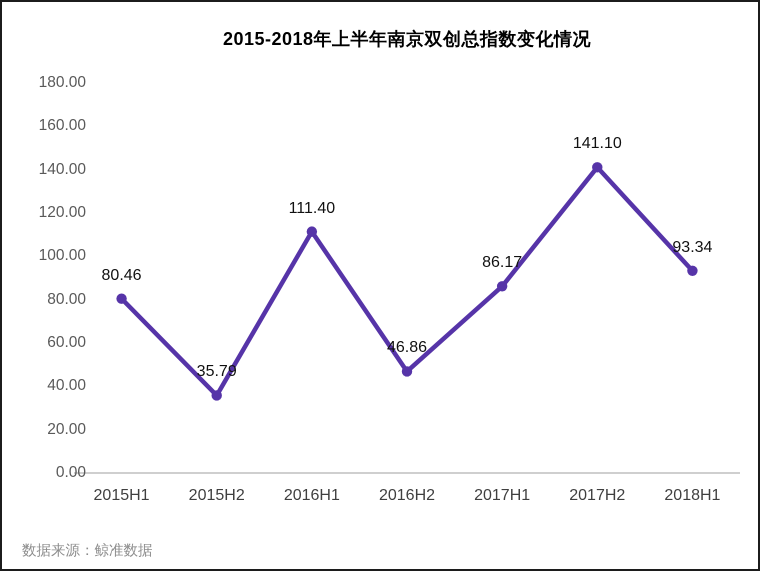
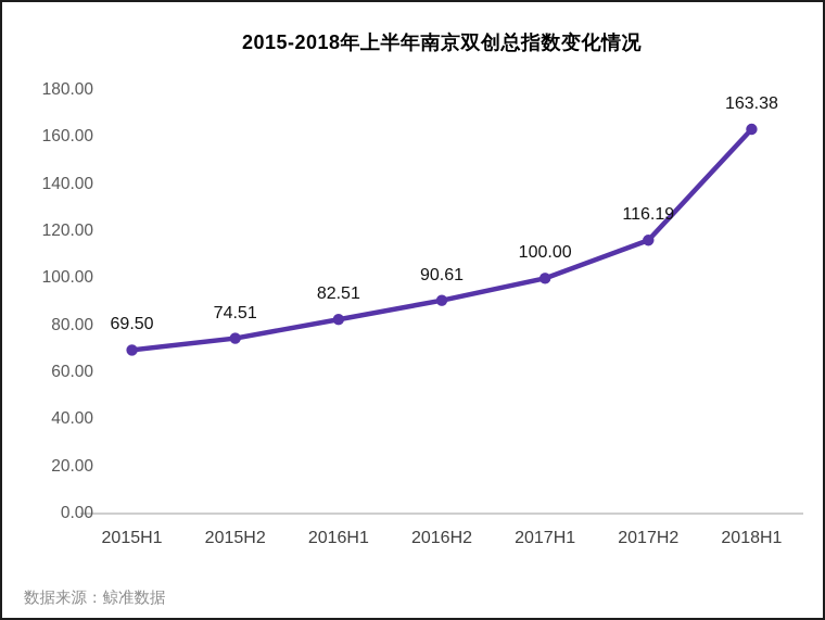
2015H1: 80.46 -> 69.50
2015H2: 35.79 -> 74.51
2016H1: 111.40 -> 82.51
2016H2: 46.86 -> 90.61
2017H1: 86.17 -> 100.00
2017H2: 141.10 -> 116.19
2018H1: 93.34 -> 163.38
